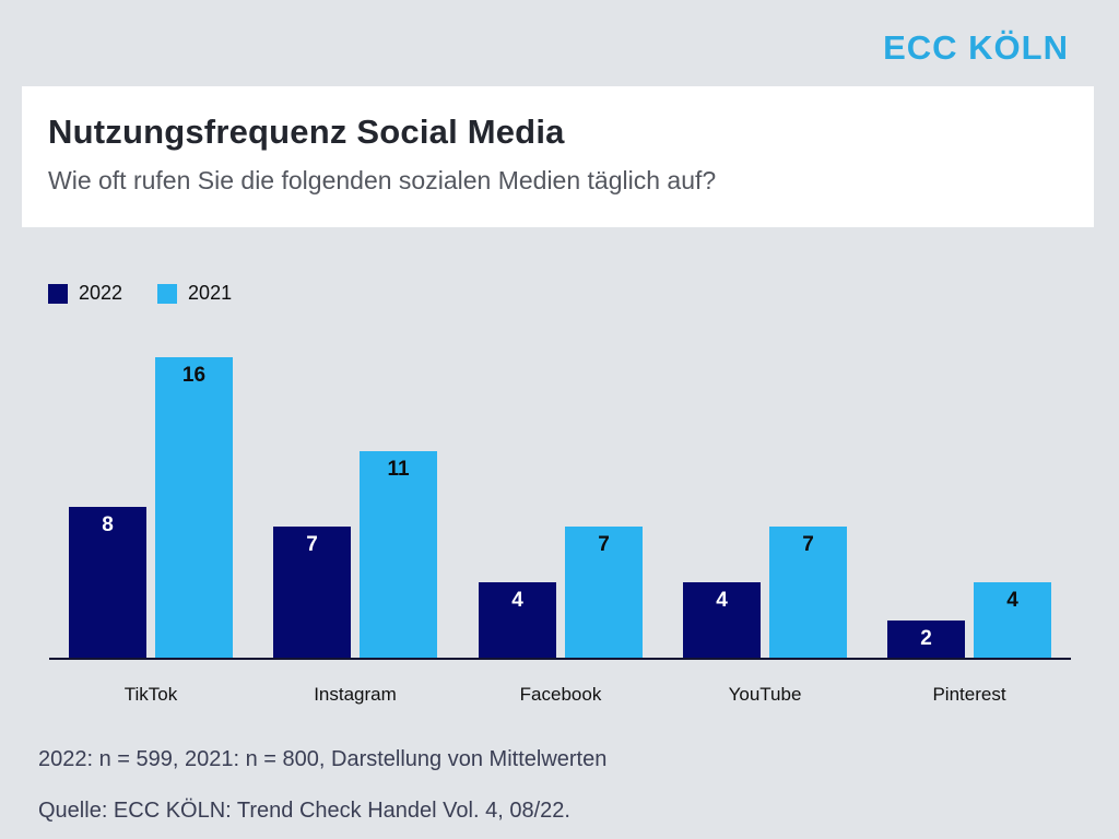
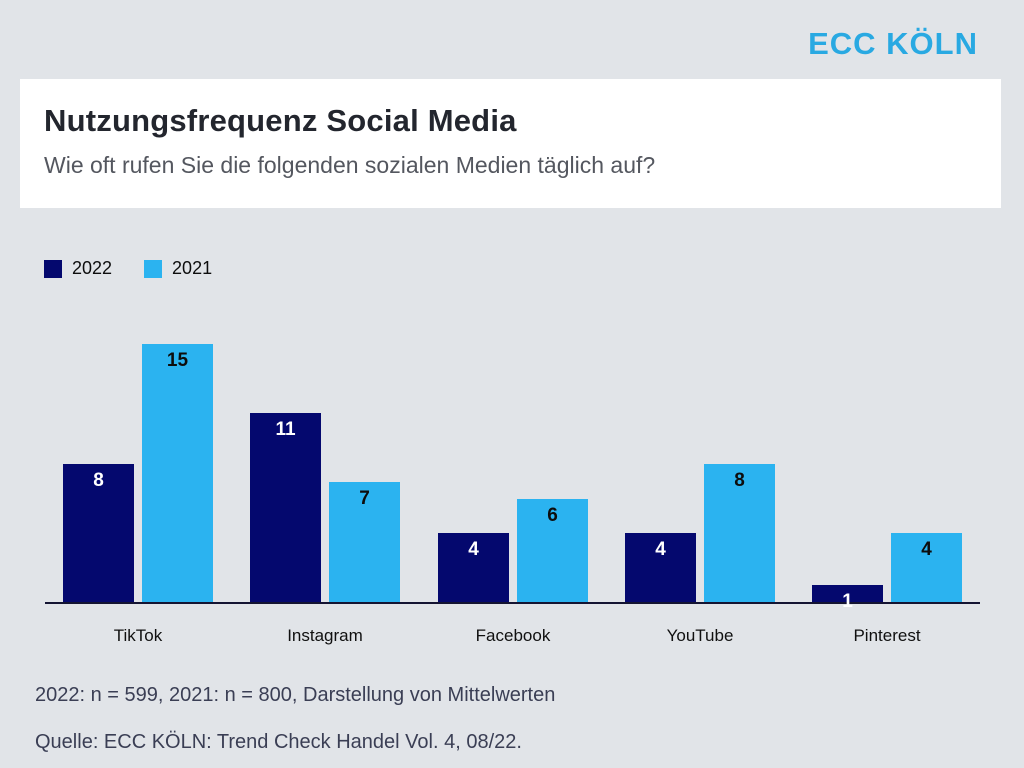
2021/TikTok: 16 -> 15
2022/Instagram: 7 -> 11
2021/Instagram: 11 -> 7
2021/Facebook: 7 -> 6
2021/YouTube: 7 -> 8
2022/Pinterest: 2 -> 1
